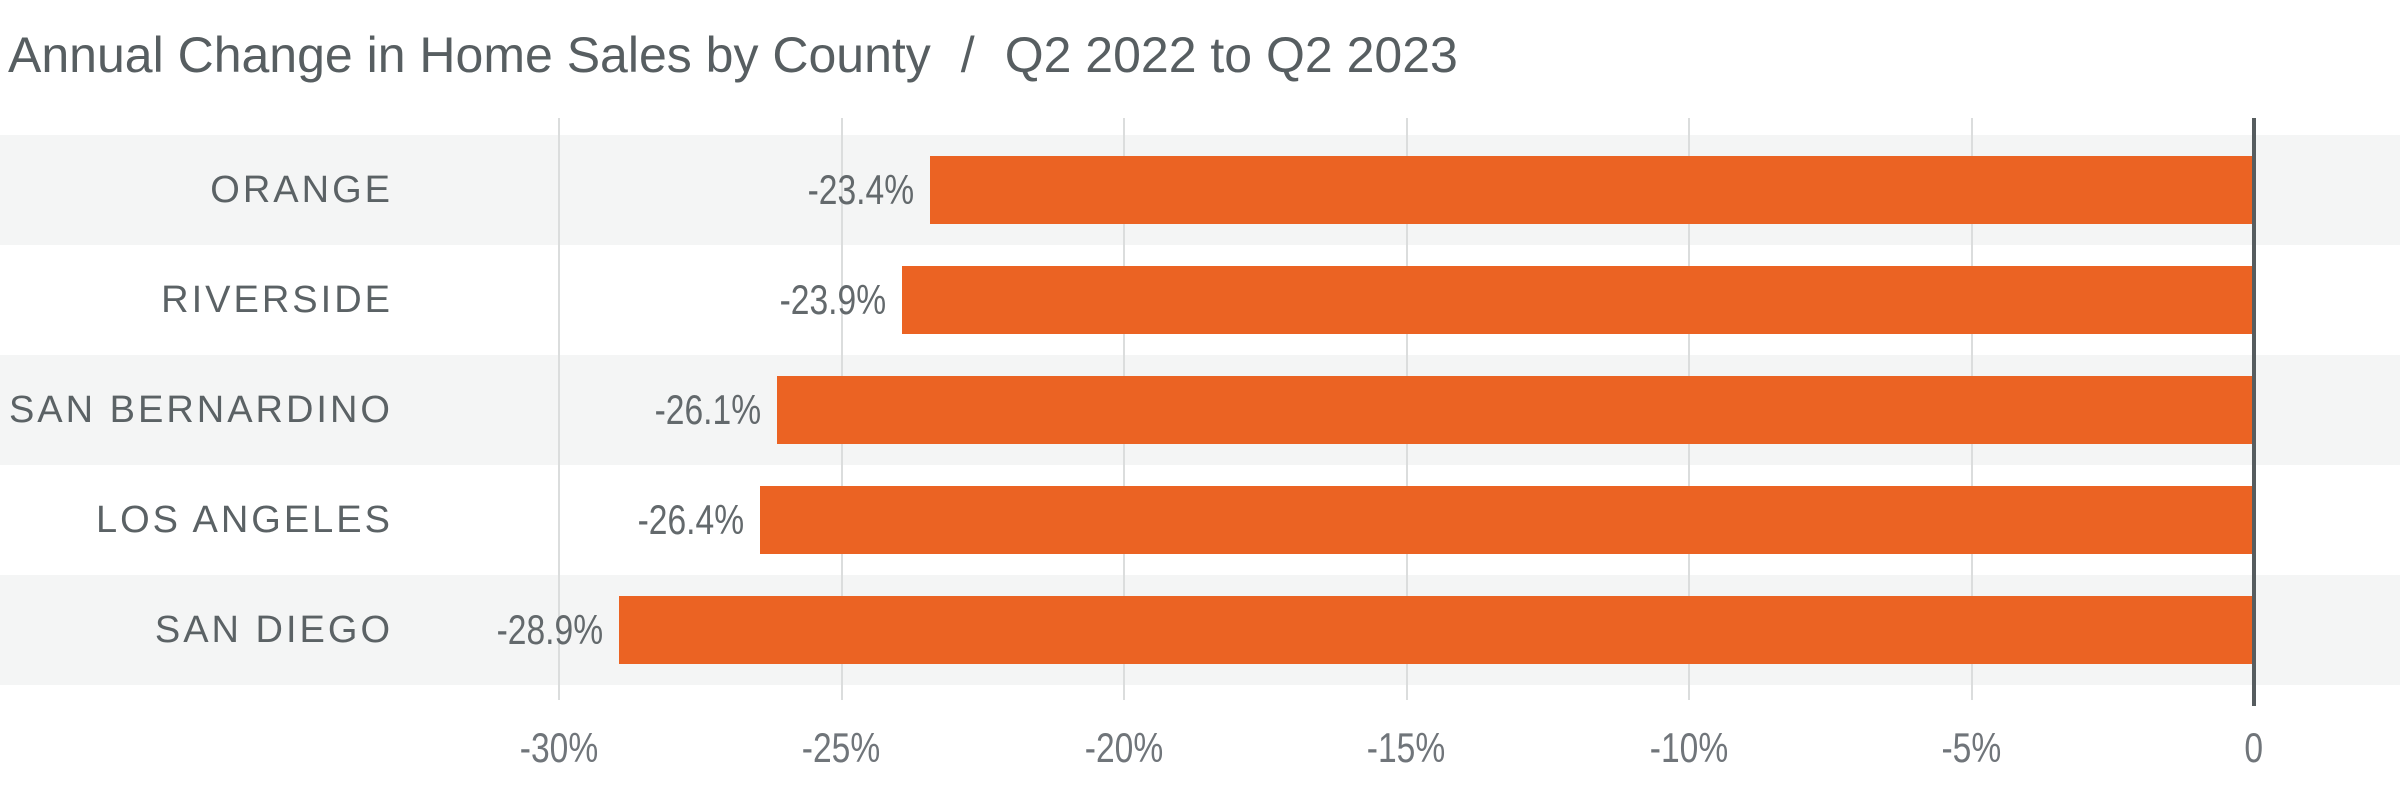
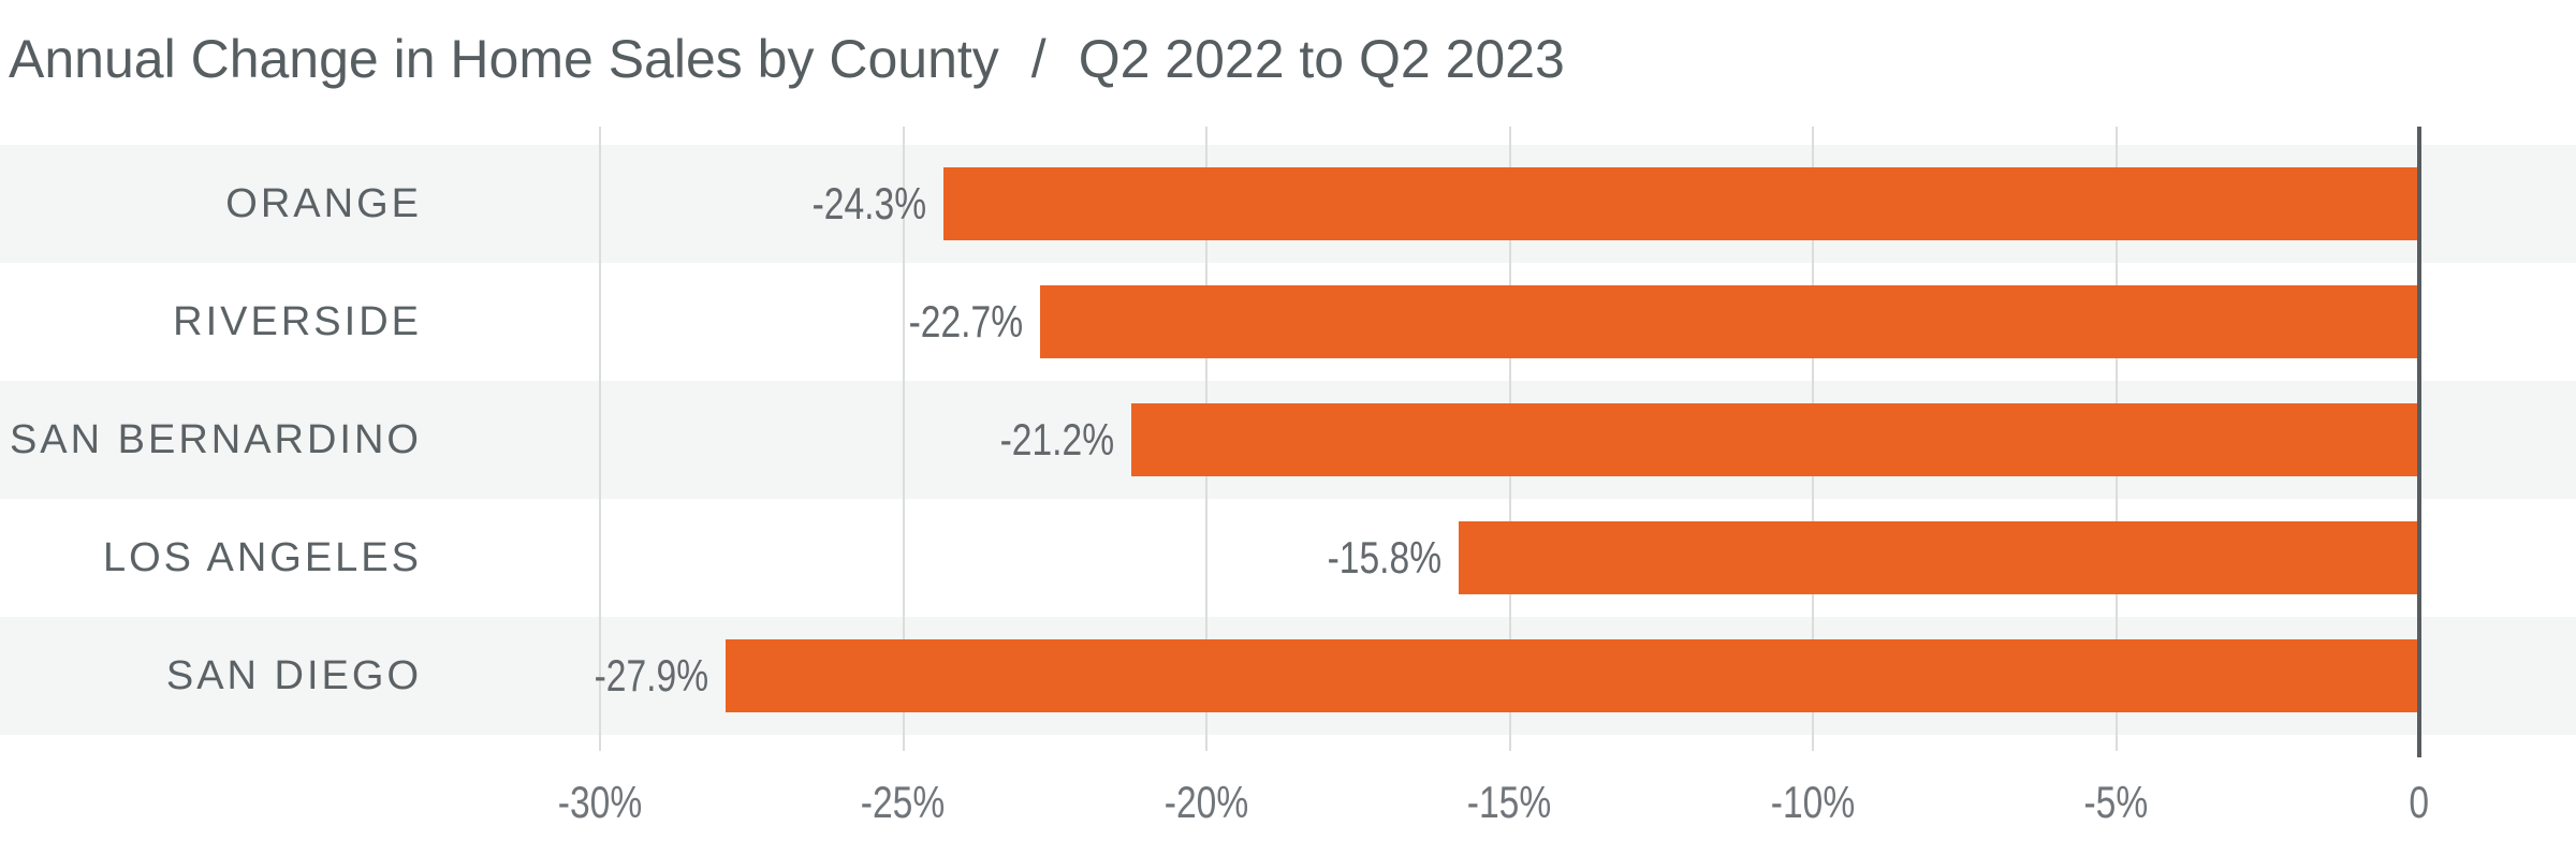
ORANGE: -23.4% -> -24.3%
RIVERSIDE: -23.9% -> -22.7%
SAN BERNARDINO: -26.1% -> -21.2%
LOS ANGELES: -26.4% -> -15.8%
SAN DIEGO: -28.9% -> -27.9%
